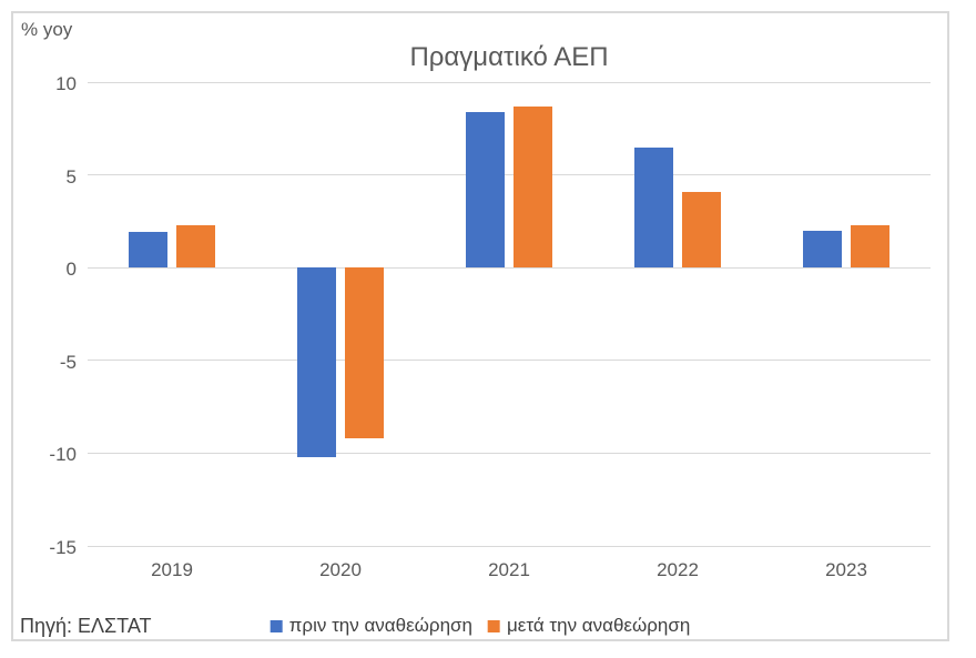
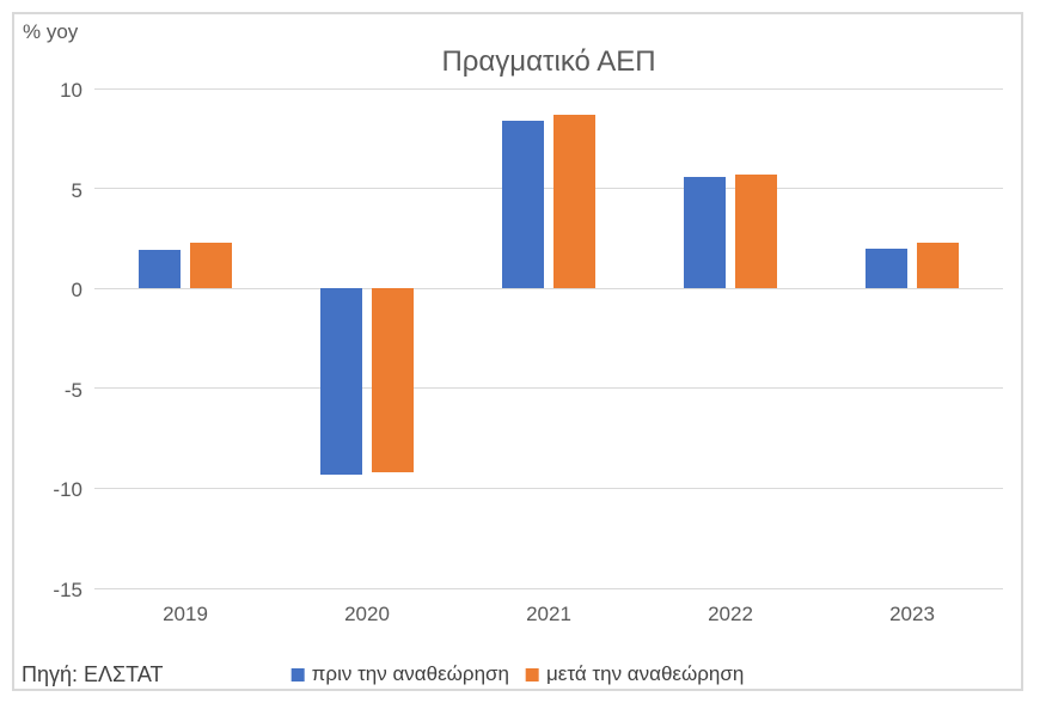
πριν την αναθεώρηση/2020: -10.2 -> -9.3
πριν την αναθεώρηση/2022: 6.5 -> 5.6
μετά την αναθεώρηση/2022: 4.1 -> 5.7
